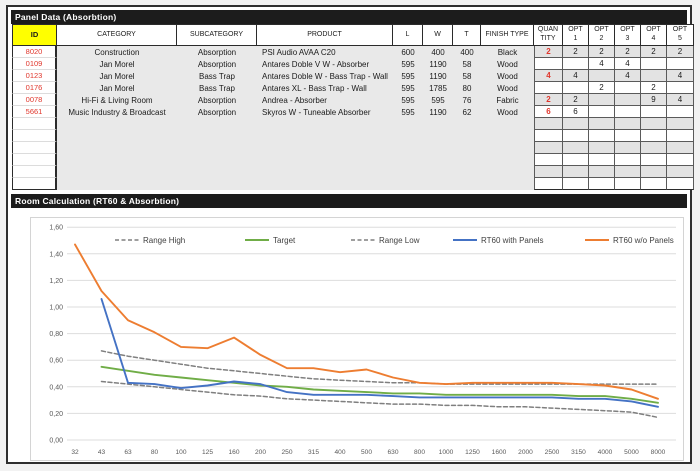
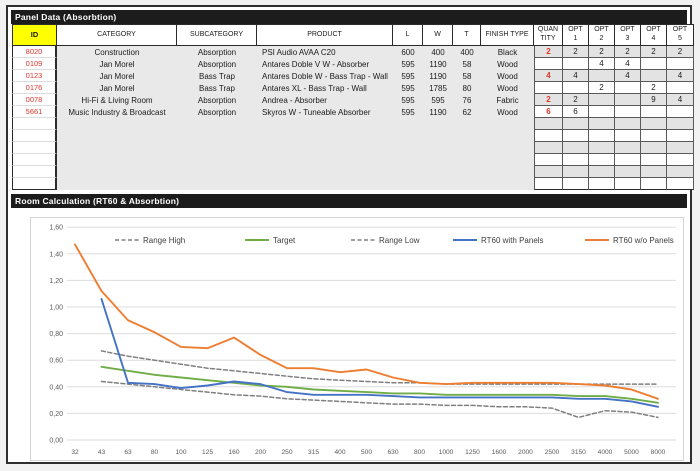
Range Low/3150: 0,23 -> 0,17
